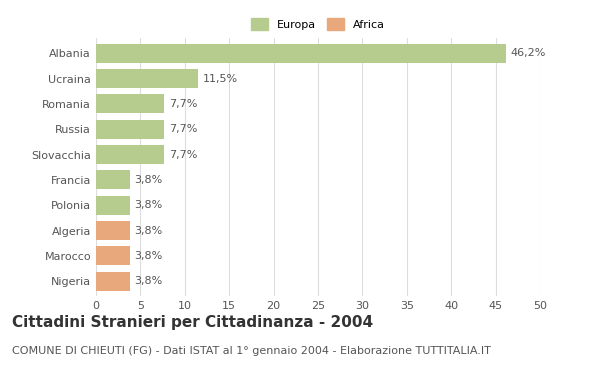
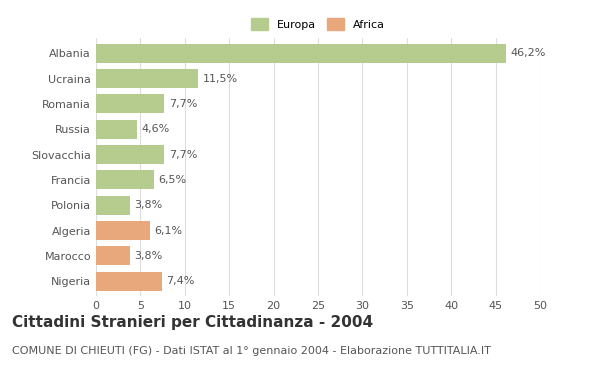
Russia: 7,7% -> 4,6%
Francia: 3,8% -> 6,5%
Algeria: 3,8% -> 6,1%
Nigeria: 3,8% -> 7,4%
